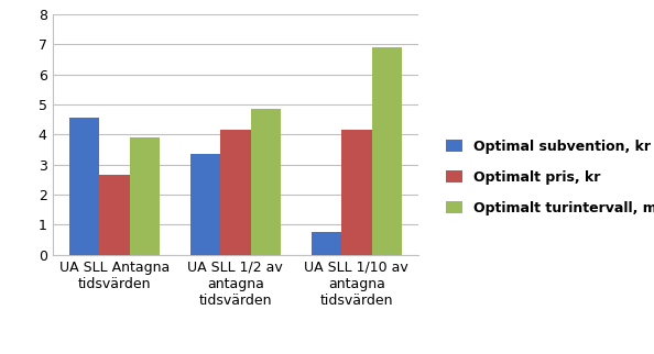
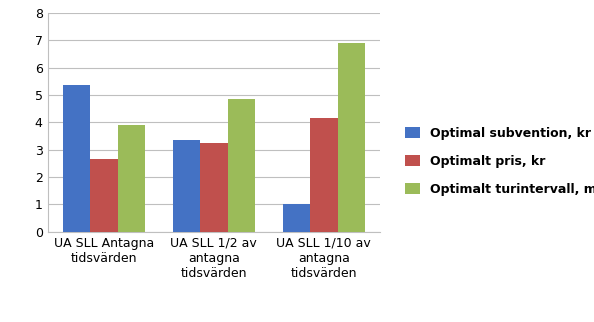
Optimal subvention, kr/UA SLL Antagna tidsvärden: 4.55 -> 5.35
Optimalt pris, kr/UA SLL 1/2 av antagna tidsvärden: 4.15 -> 3.25
Optimal subvention, kr/UA SLL 1/10 av antagna tidsvärden: 0.75 -> 1.00
